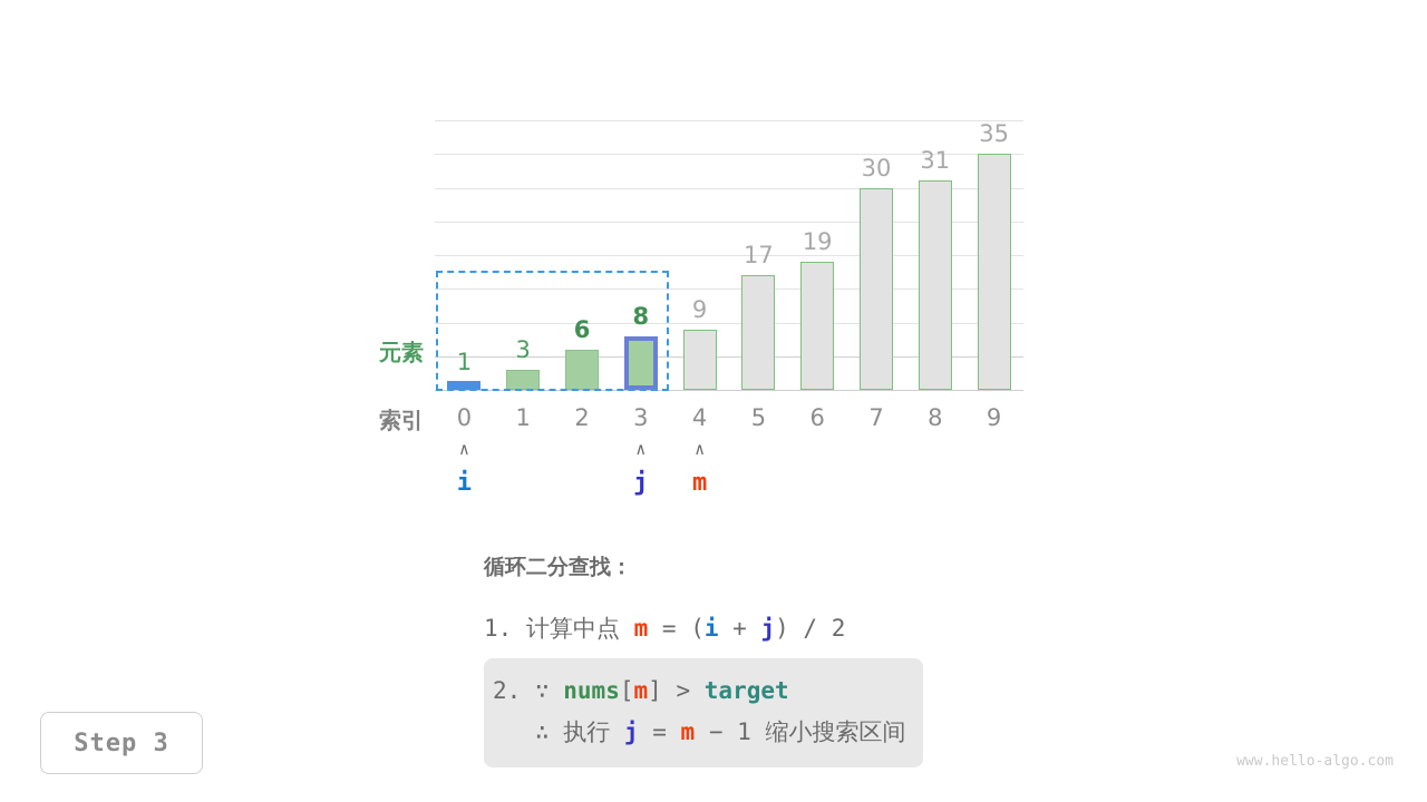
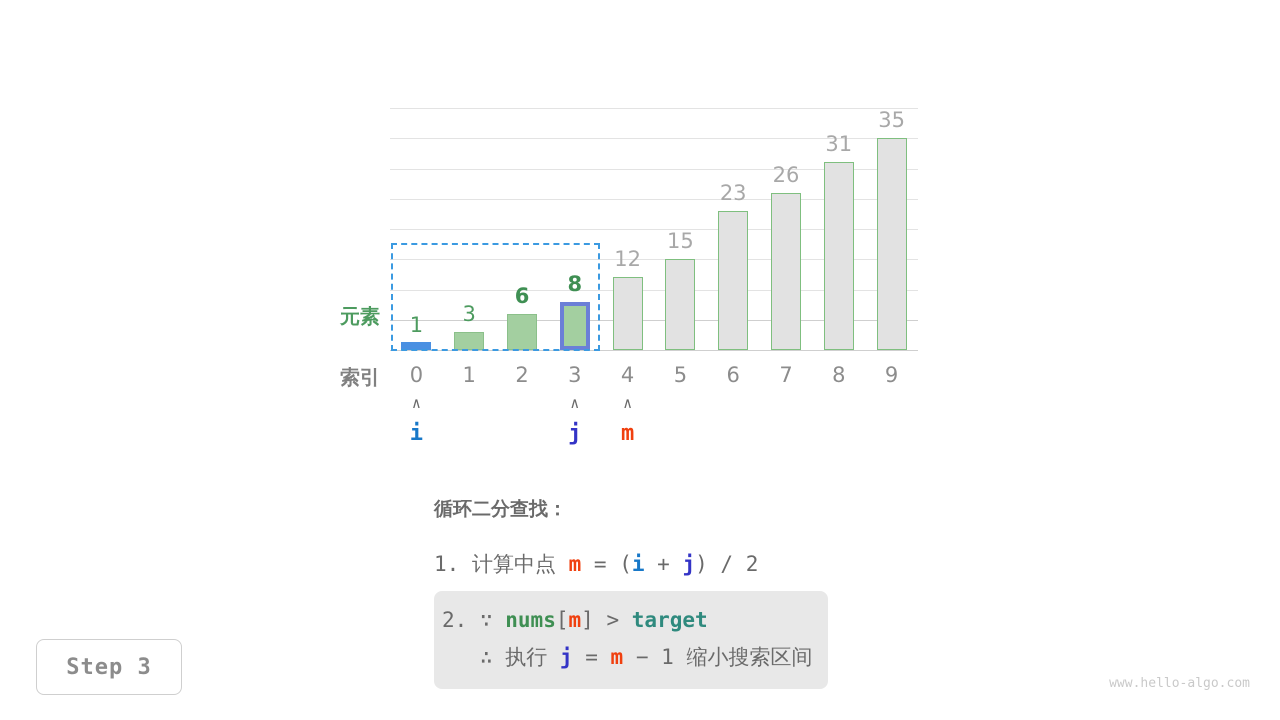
4: 9 -> 12
5: 17 -> 15
6: 19 -> 23
7: 30 -> 26
